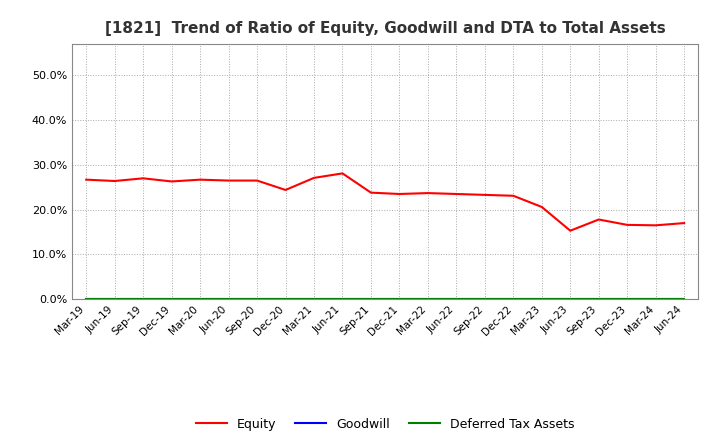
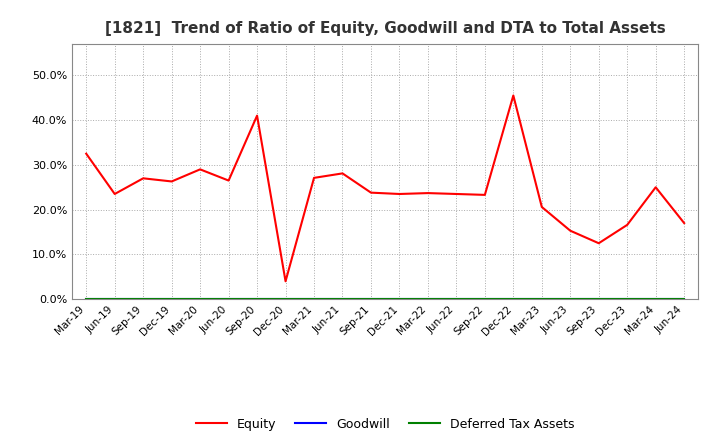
Equity/Mar-19: 26.7% -> 32.5%
Equity/Jun-19: 26.4% -> 23.5%
Equity/Mar-20: 26.7% -> 29.0%
Equity/Sep-20: 26.5% -> 41.0%
Equity/Dec-20: 24.4% -> 4.0%
Equity/Dec-22: 23.1% -> 45.5%
Equity/Sep-23: 17.8% -> 12.5%
Equity/Mar-24: 16.5% -> 25.0%
